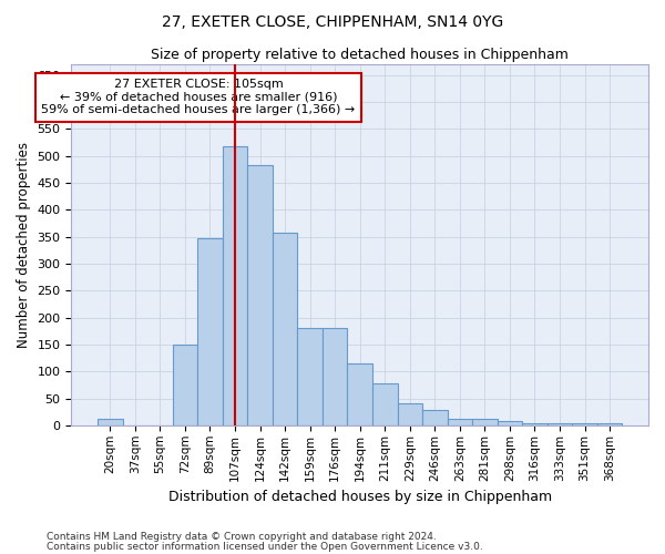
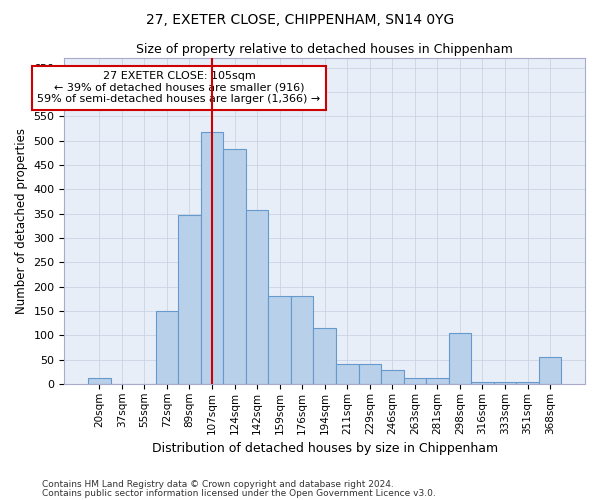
211sqm: 77 -> 40
298sqm: 8 -> 105
368sqm: 4 -> 55
